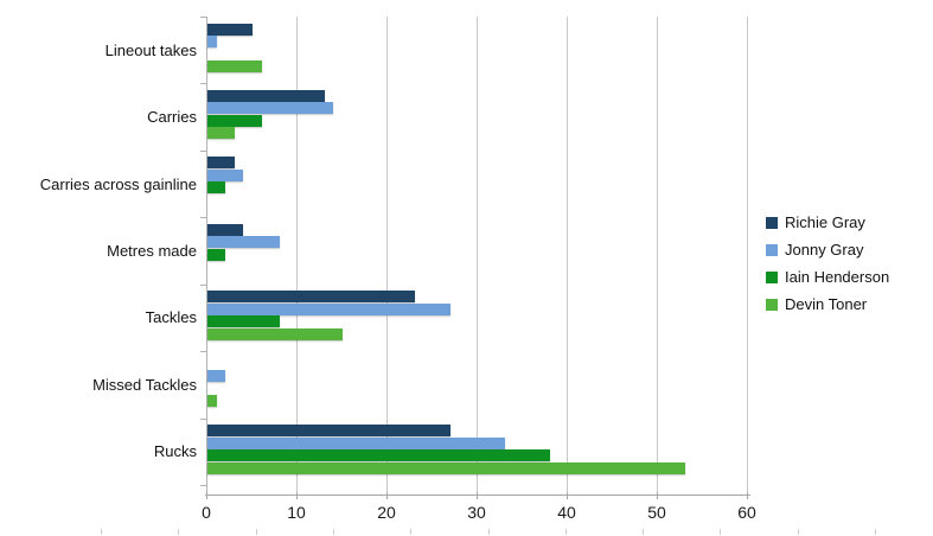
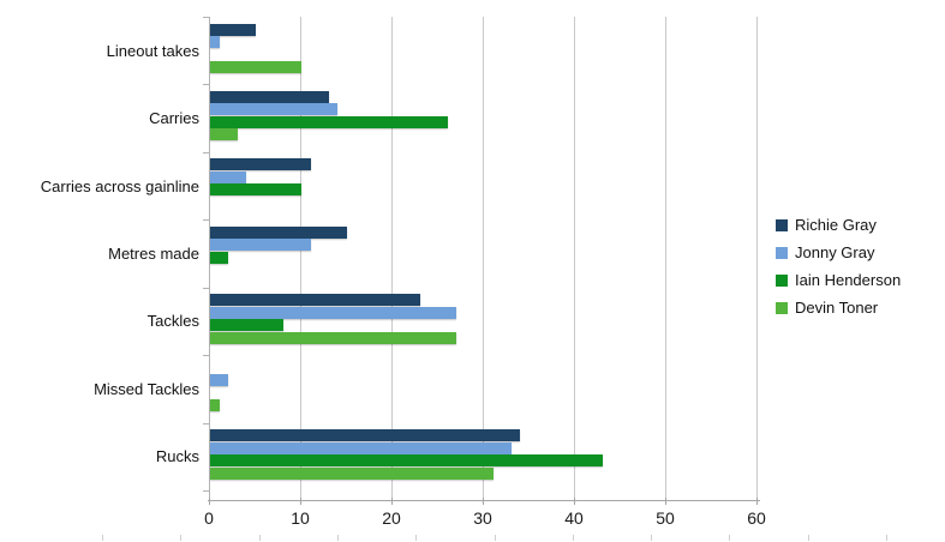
Devin Toner/Lineout takes: 6 -> 10
Iain Henderson/Carries: 6 -> 26
Richie Gray/Carries across gainline: 3 -> 11
Iain Henderson/Carries across gainline: 2 -> 10
Richie Gray/Metres made: 4 -> 15
Jonny Gray/Metres made: 8 -> 11
Devin Toner/Tackles: 15 -> 27
Richie Gray/Rucks: 27 -> 34
Iain Henderson/Rucks: 38 -> 43
Devin Toner/Rucks: 53 -> 31
